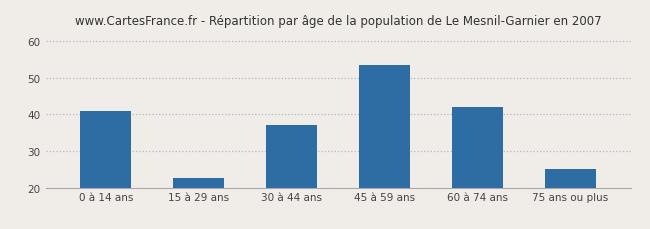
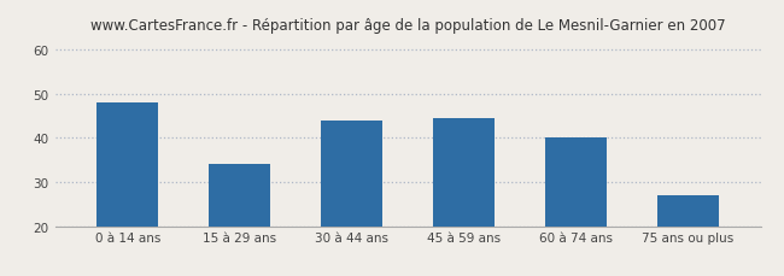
0 à 14 ans: 41.0 -> 48.0
15 à 29 ans: 22.5 -> 34.0
30 à 44 ans: 37.0 -> 44.0
45 à 59 ans: 53.5 -> 44.5
60 à 74 ans: 42.0 -> 40.0
75 ans ou plus: 25.0 -> 27.0
